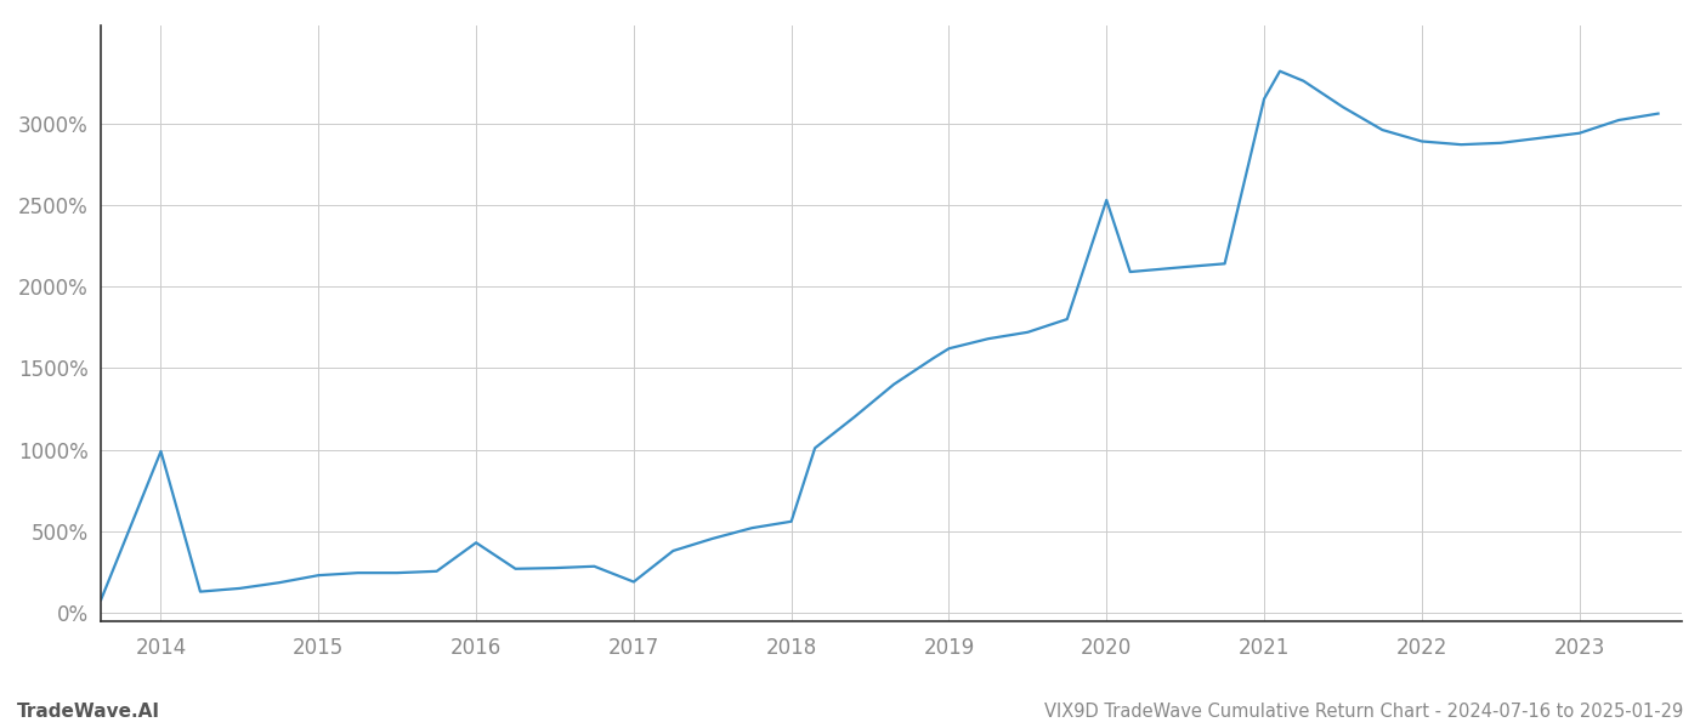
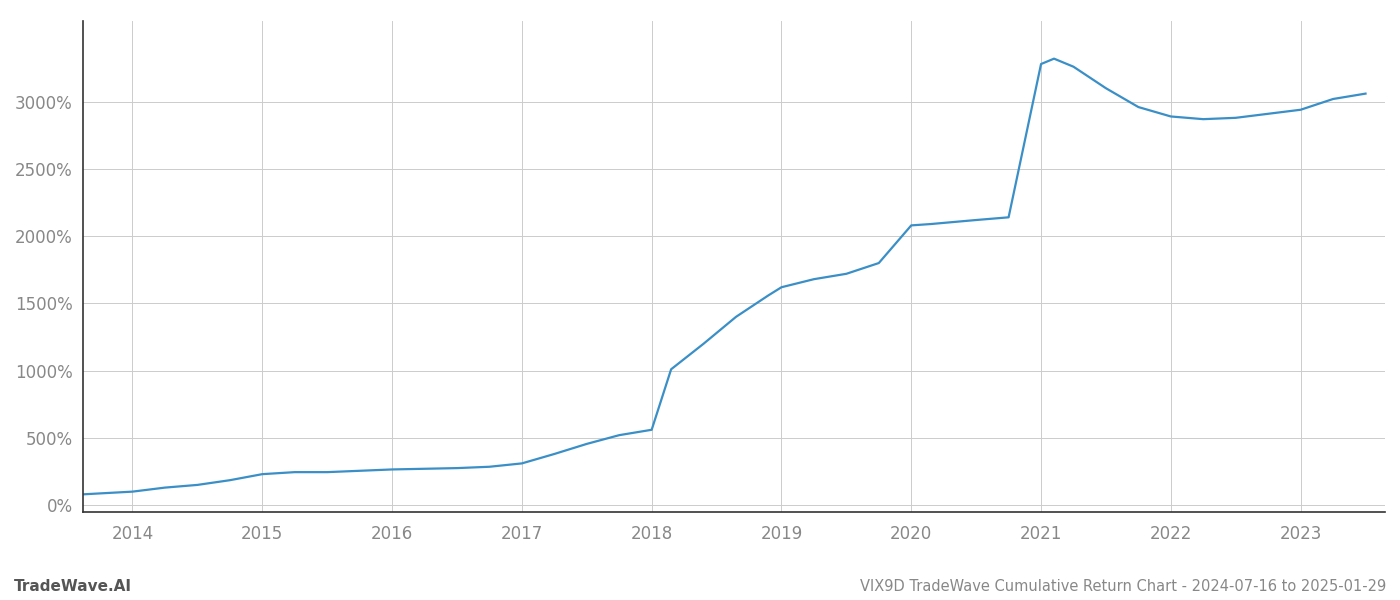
2014: 990% -> 100%
2016: 430% -> 260%
2017: 190% -> 310%
2020: 2530% -> 2080%
2021: 3150% -> 3280%
